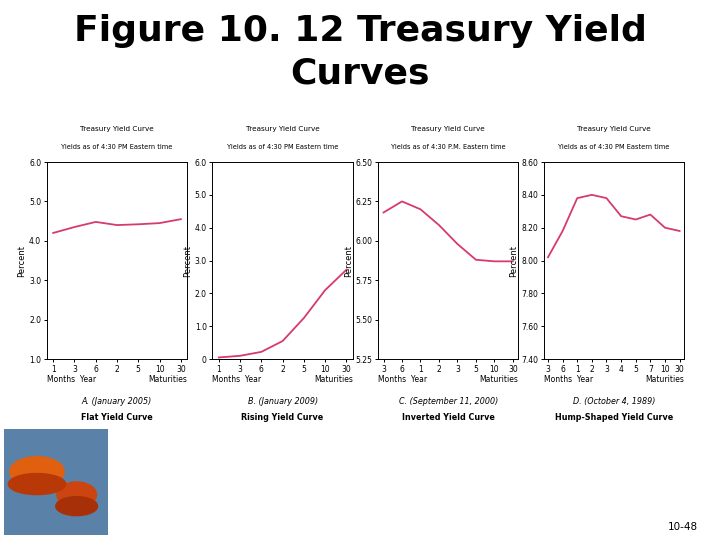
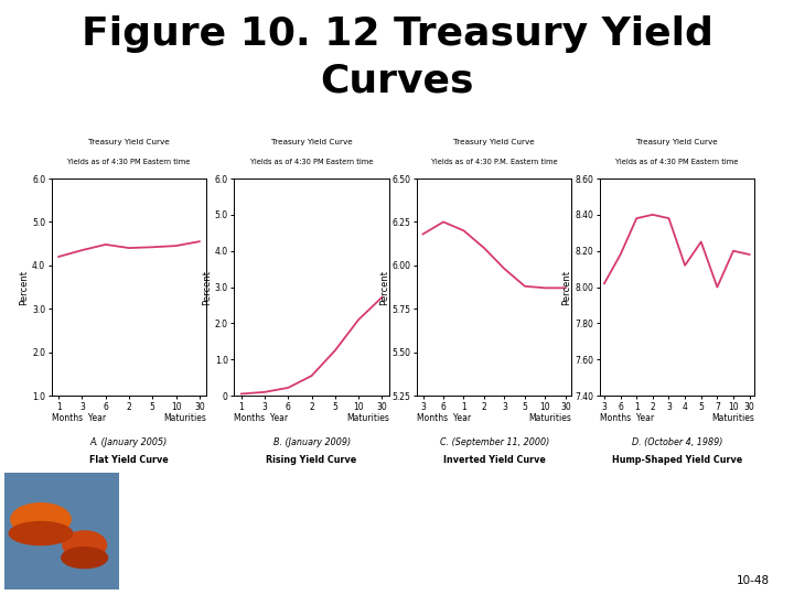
4: 8.27 -> 8.12
7: 8.28 -> 8.00
